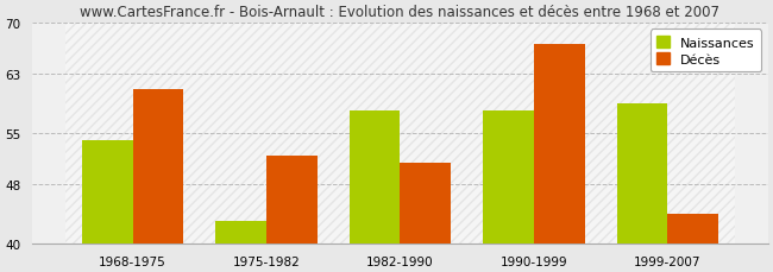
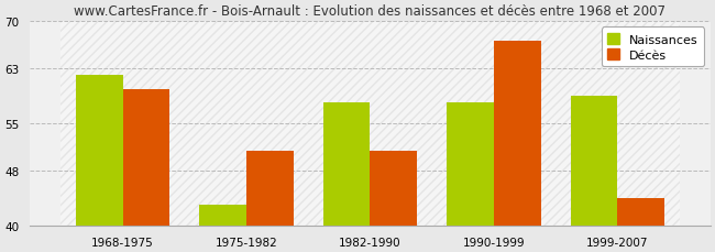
Naissances/1968-1975: 54 -> 62
Décès/1968-1975: 61 -> 60
Décès/1975-1982: 52 -> 51
